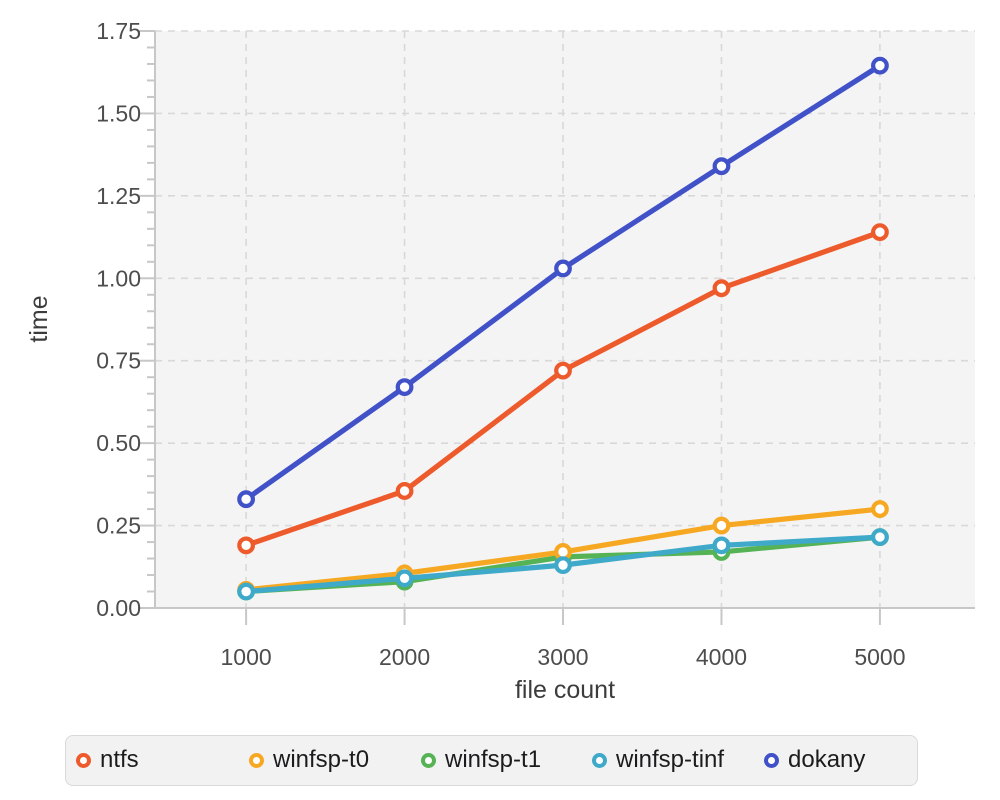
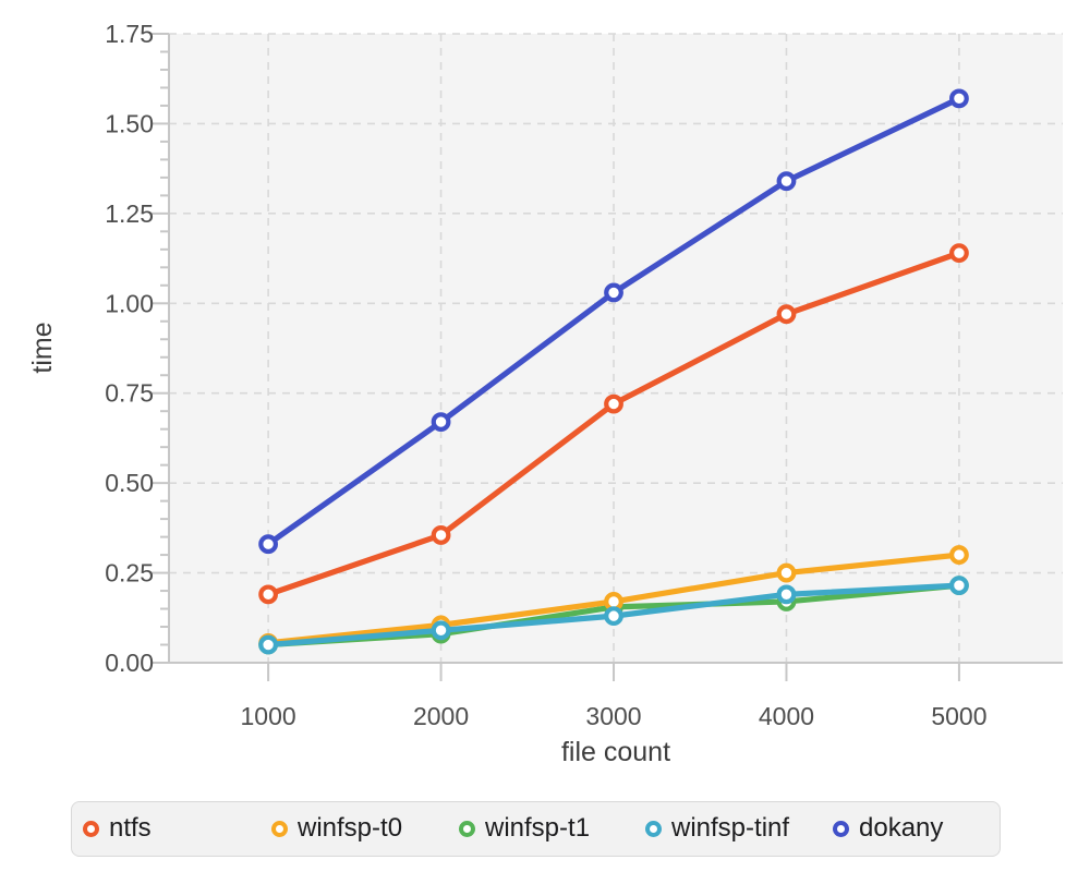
dokany/5000: 1.65 -> 1.57
